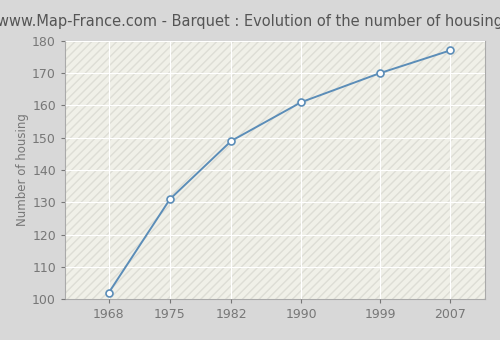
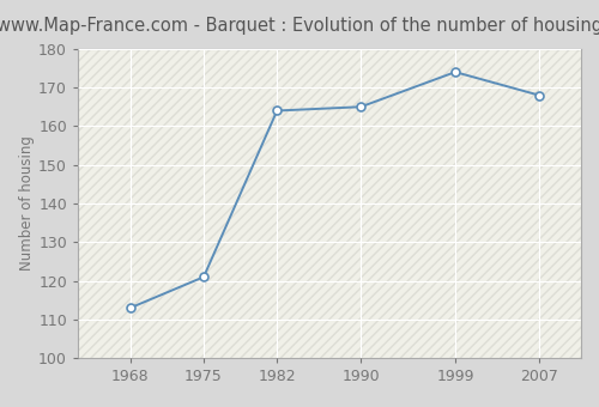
1968: 102 -> 113
1975: 131 -> 121
1982: 149 -> 164
1990: 161 -> 165
1999: 170 -> 174
2007: 177 -> 168
